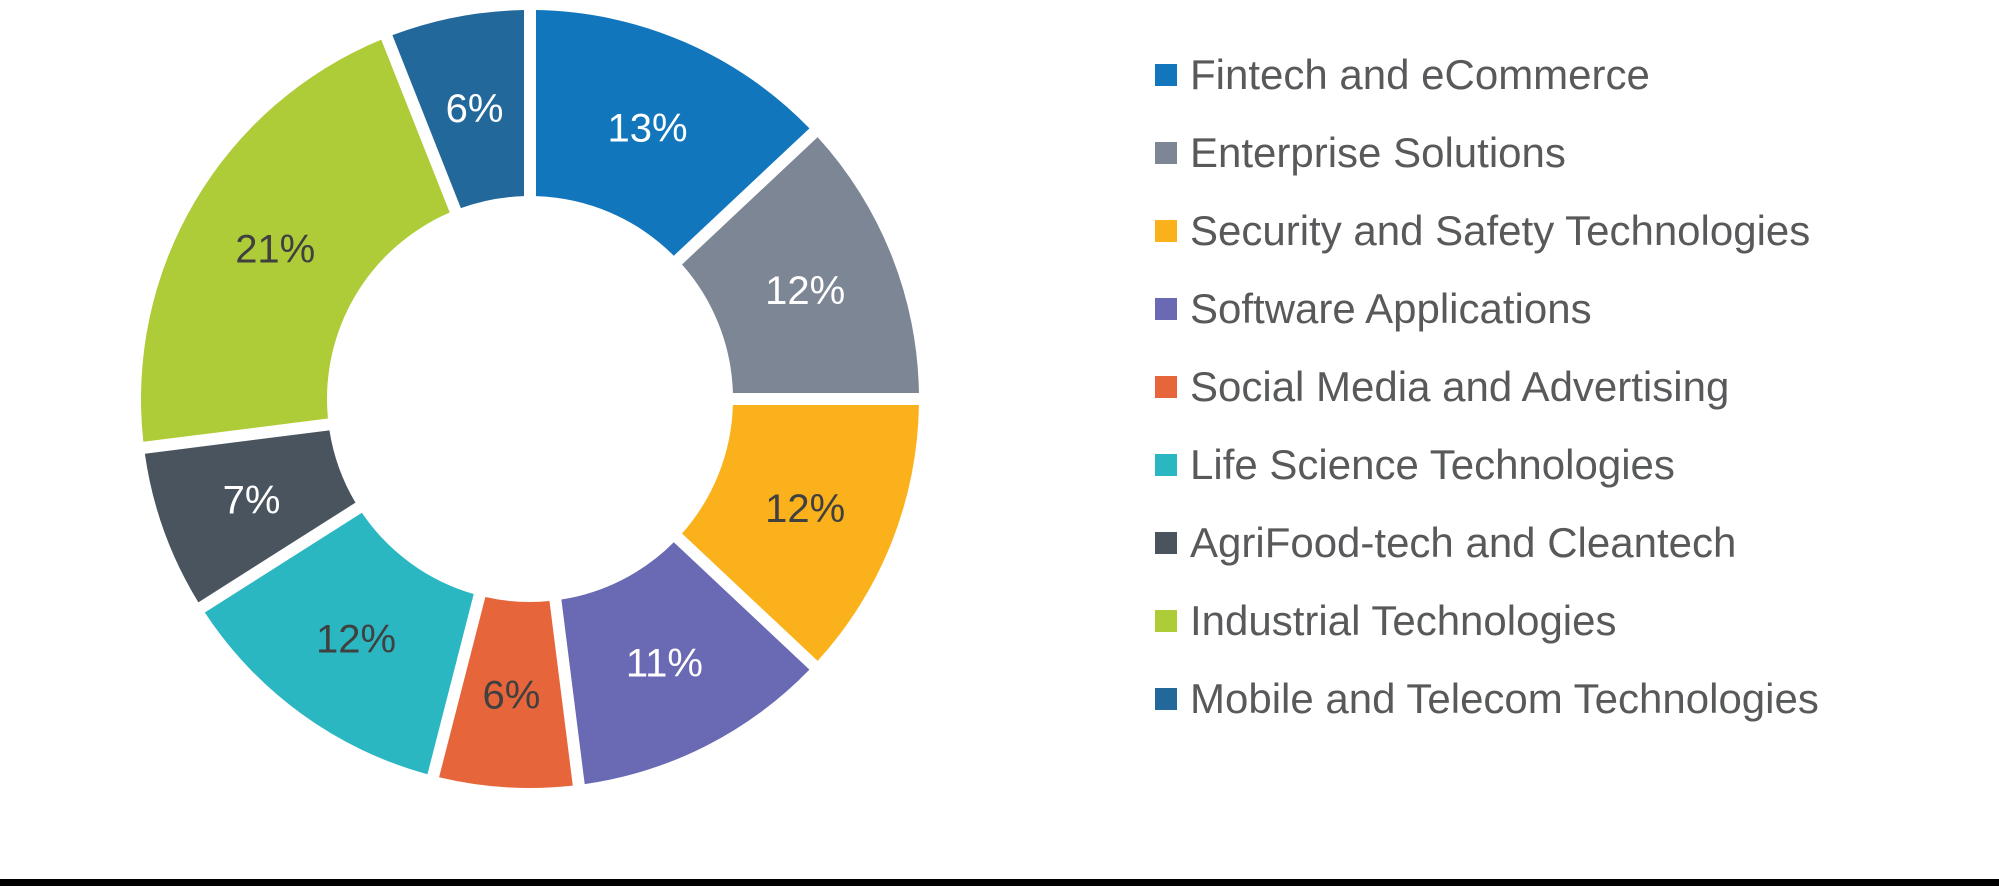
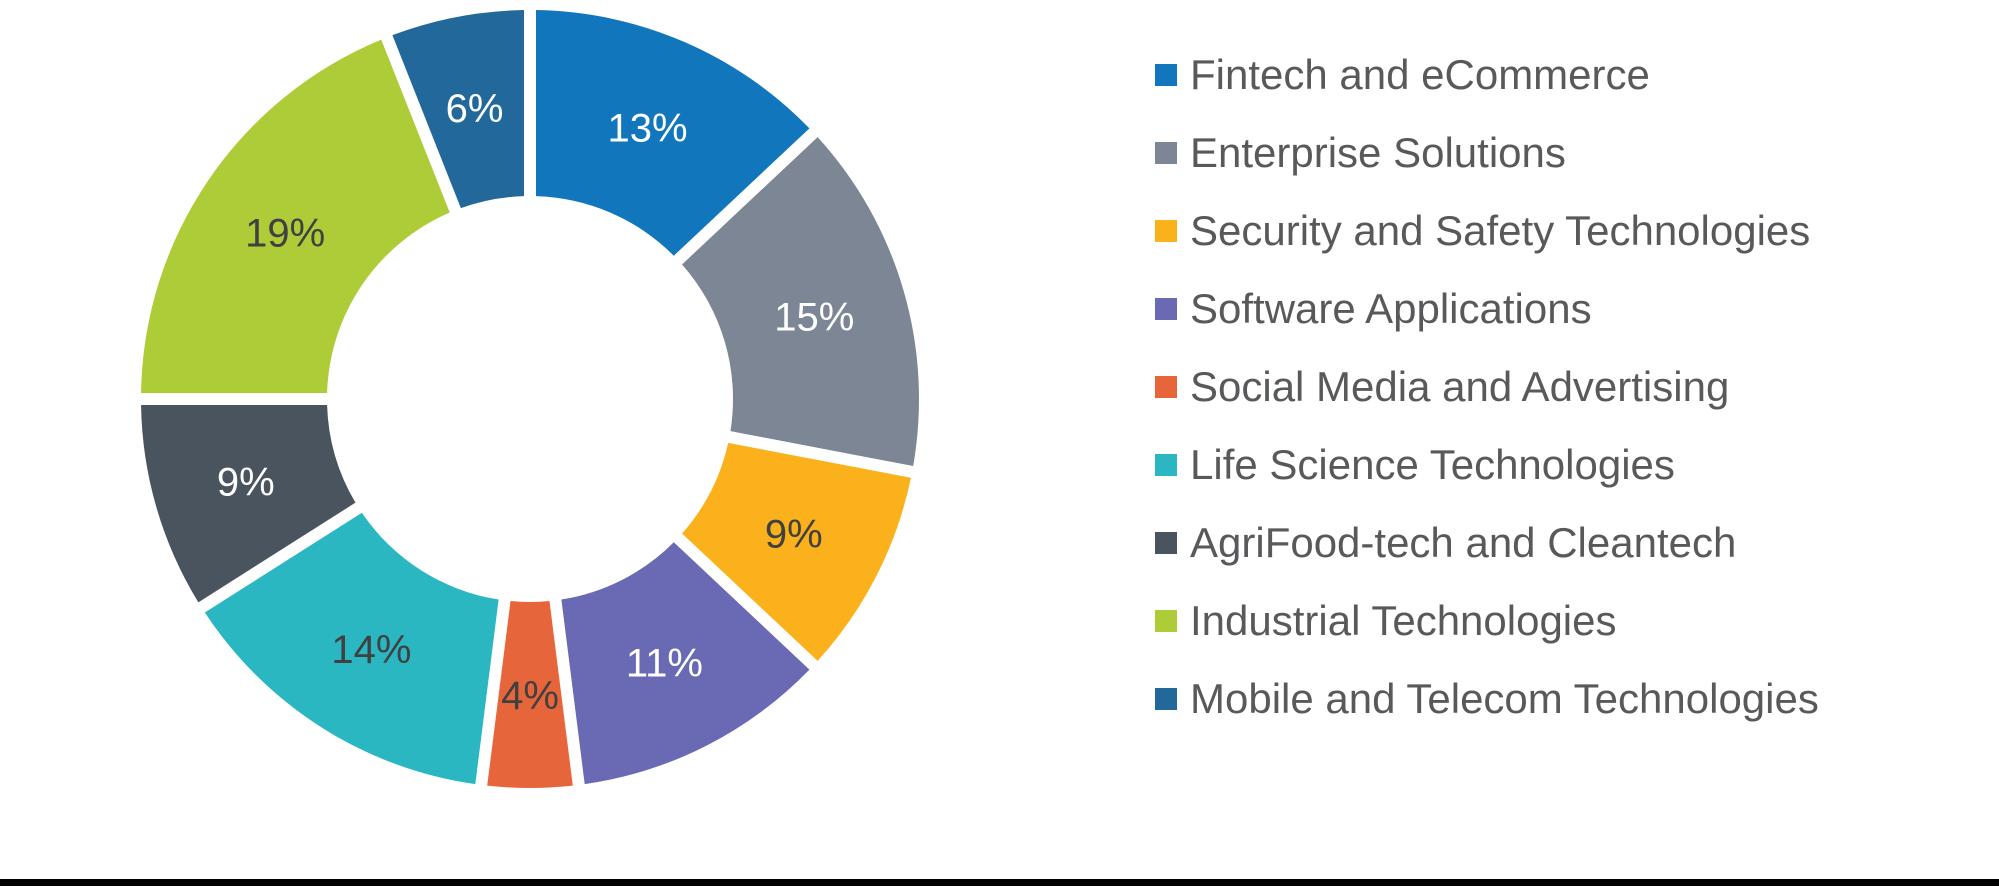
Enterprise Solutions: 12% -> 15%
Security and Safety Technologies: 12% -> 9%
Social Media and Advertising: 6% -> 4%
Life Science Technologies: 12% -> 14%
AgriFood-tech and Cleantech: 7% -> 9%
Industrial Technologies: 21% -> 19%
